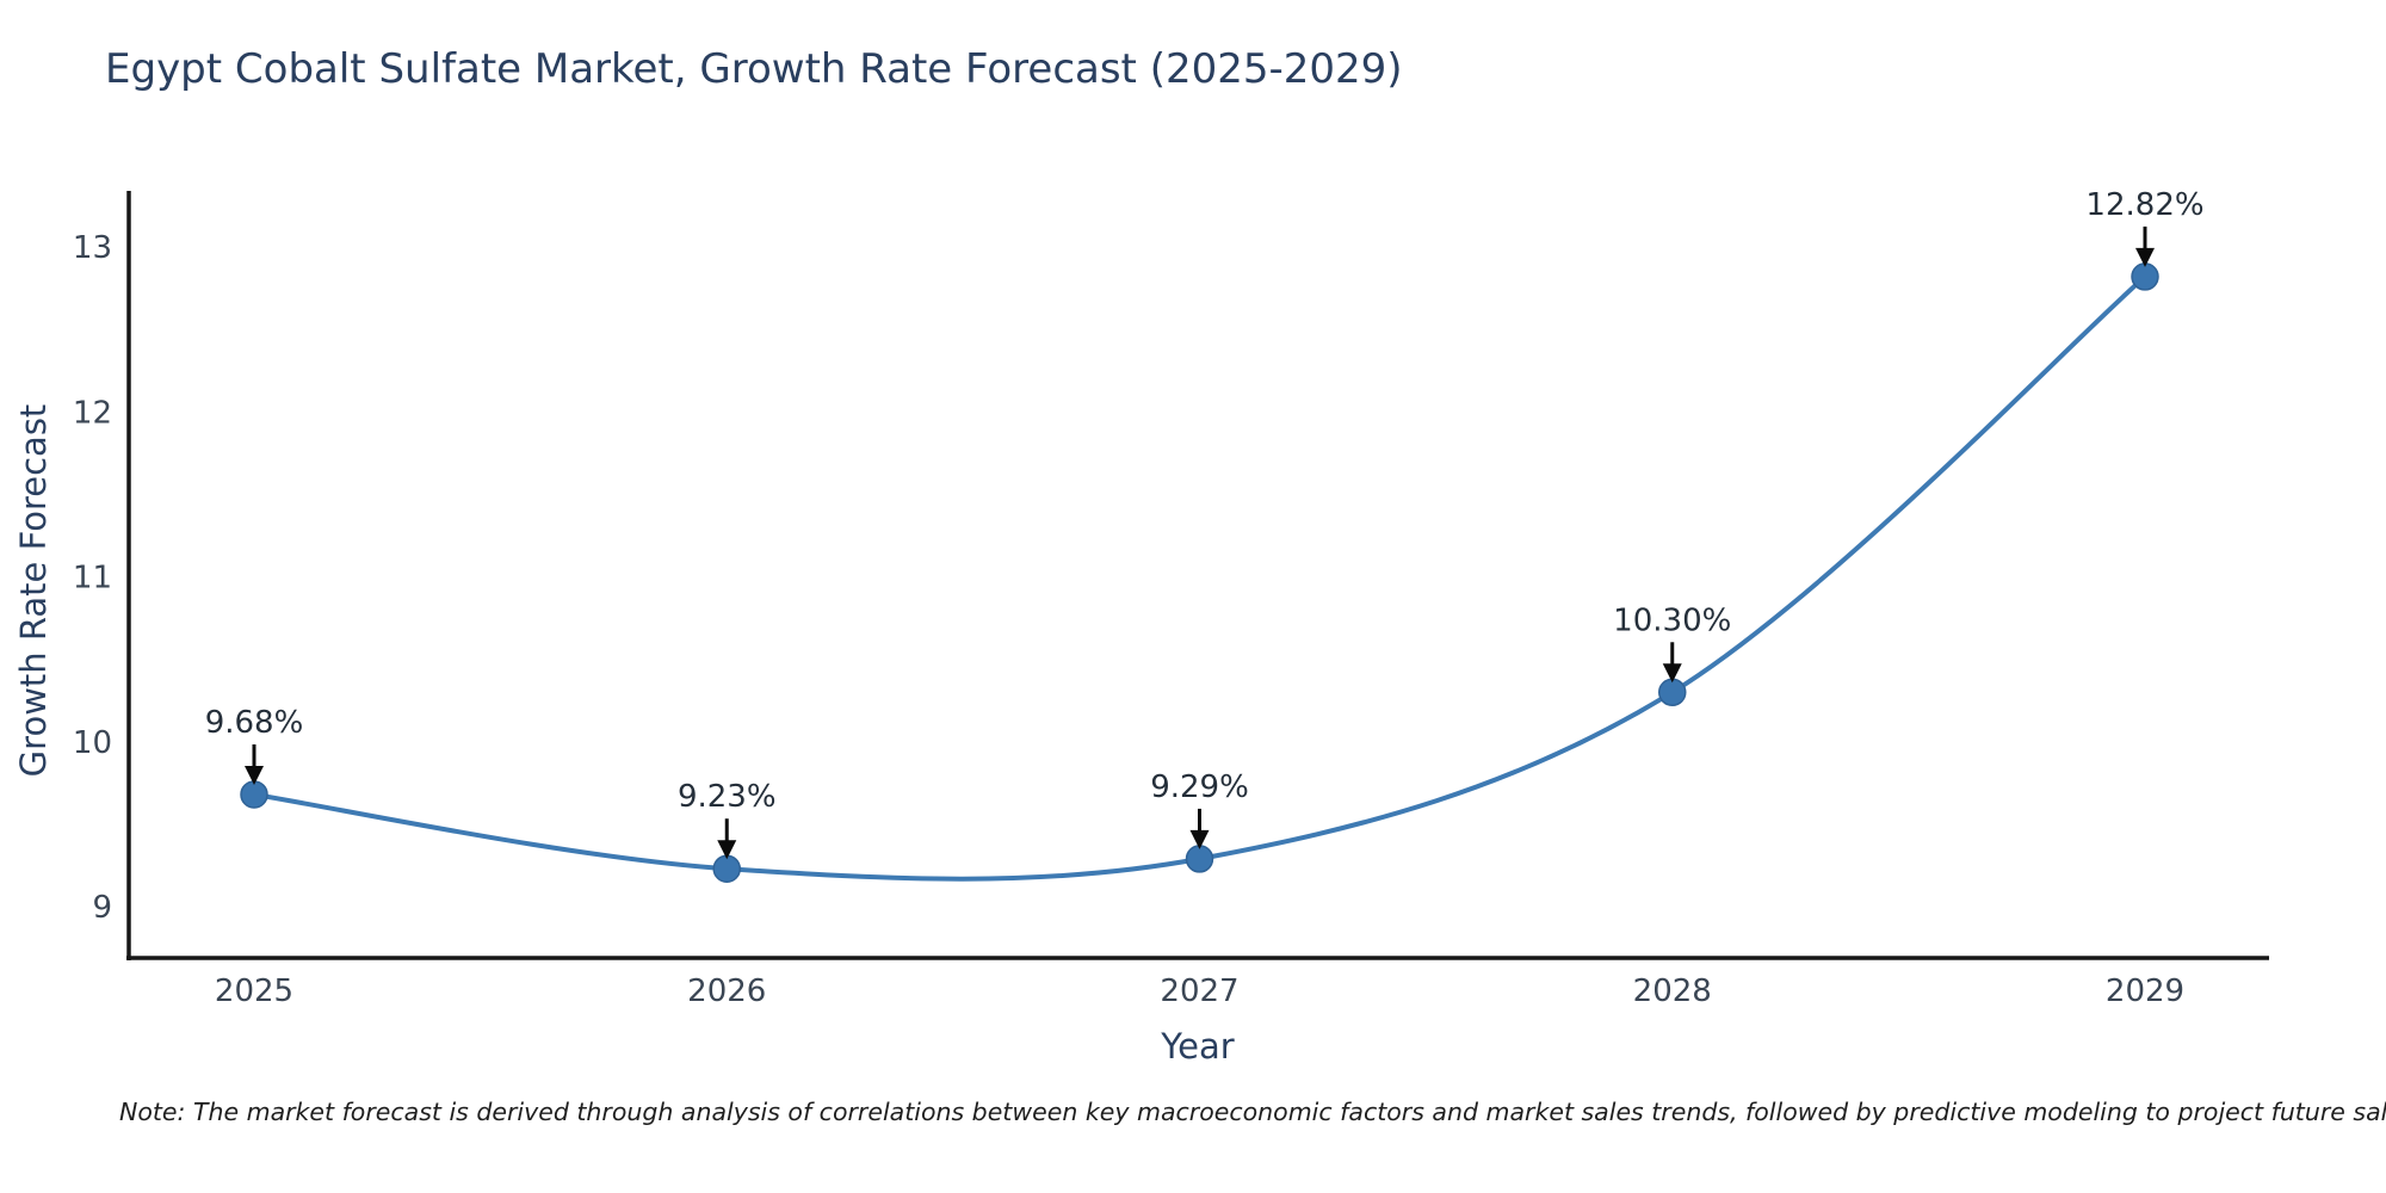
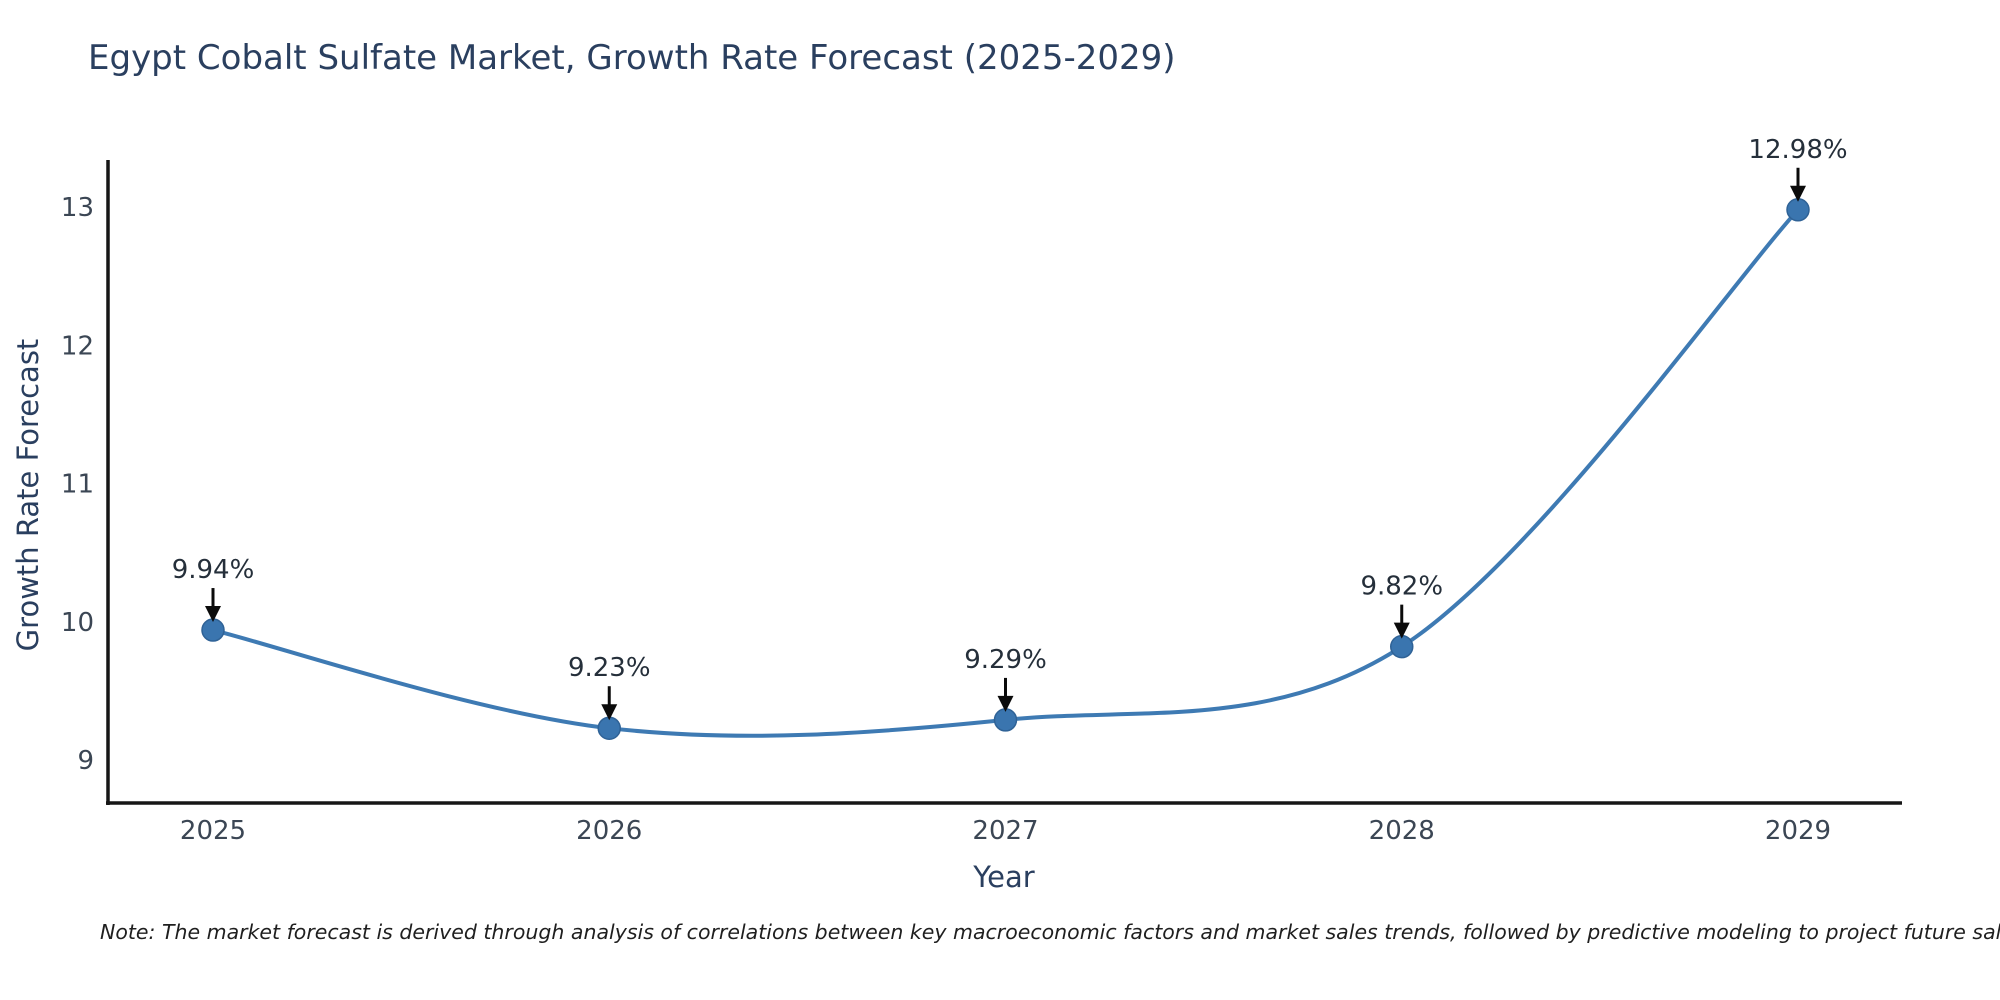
2025: 9.68% -> 9.94%
2028: 10.30% -> 9.82%
2029: 12.82% -> 12.98%
